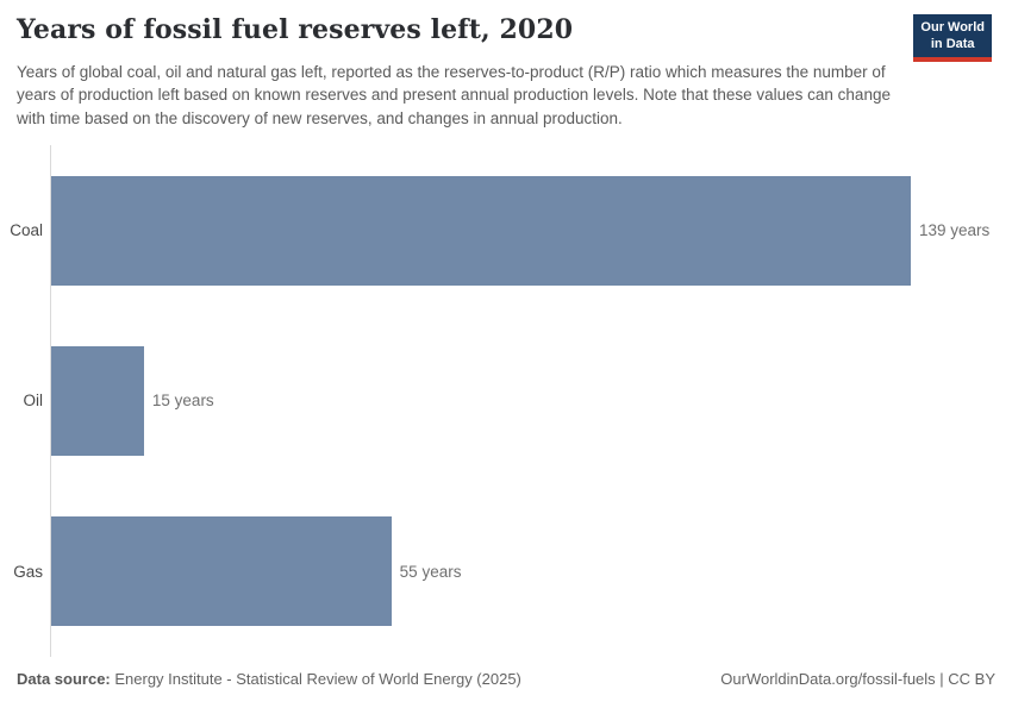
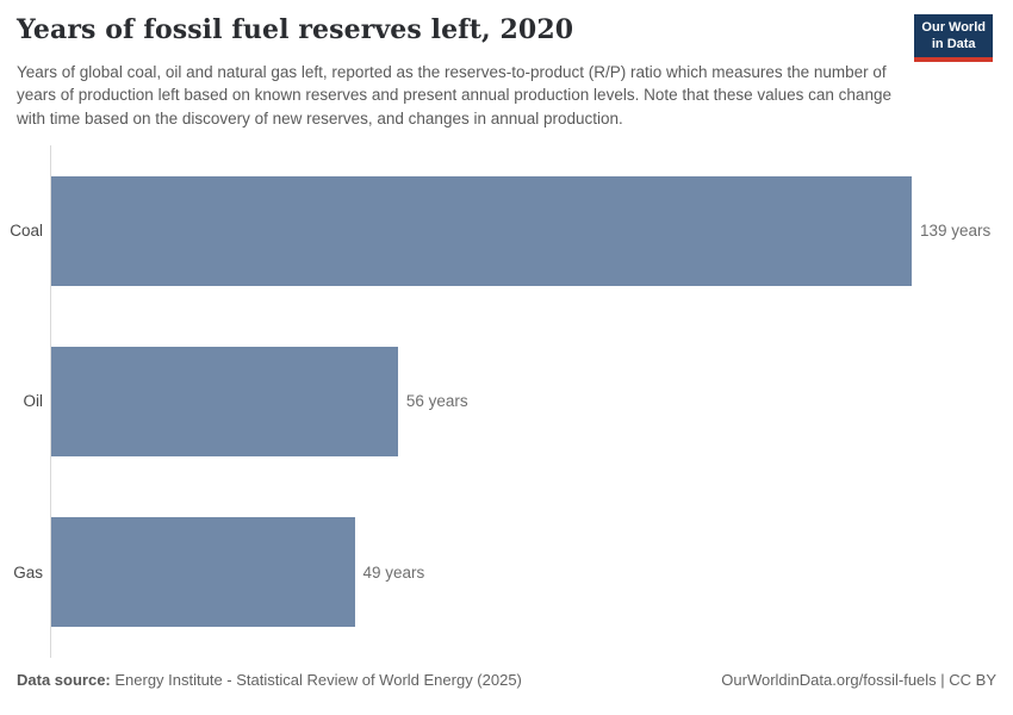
Oil: 15 -> 56
Gas: 55 -> 49
